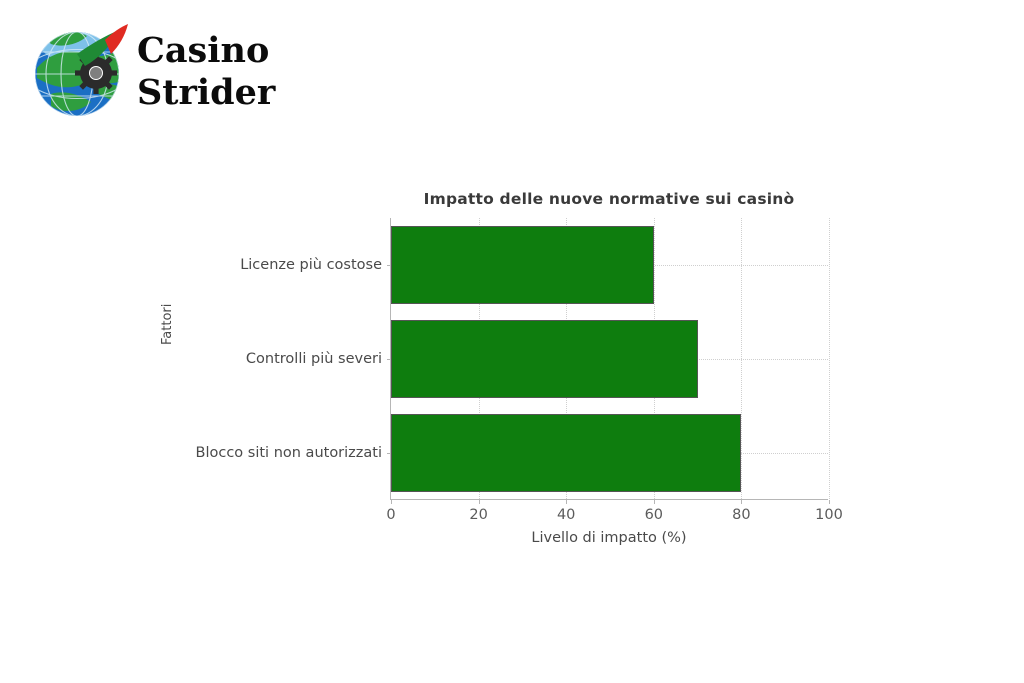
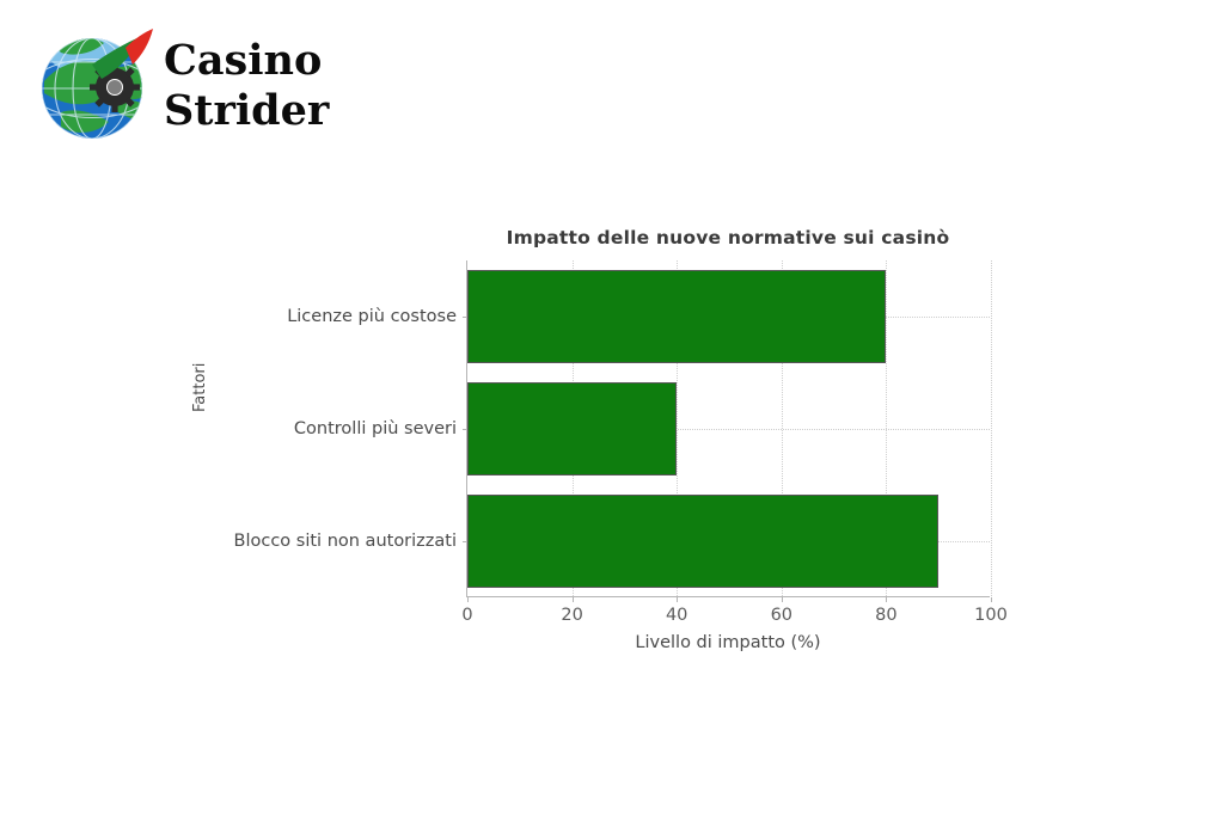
Licenze più costose: 60 -> 80
Controlli più severi: 70 -> 40
Blocco siti non autorizzati: 80 -> 90
